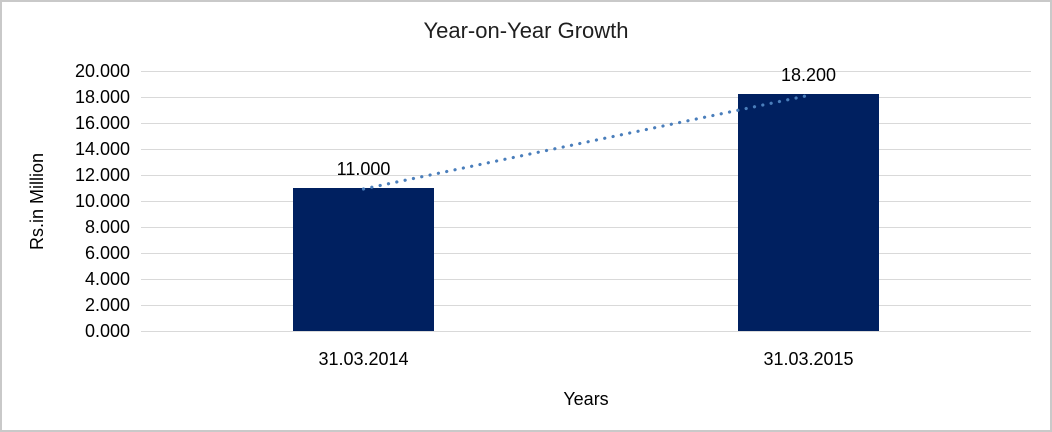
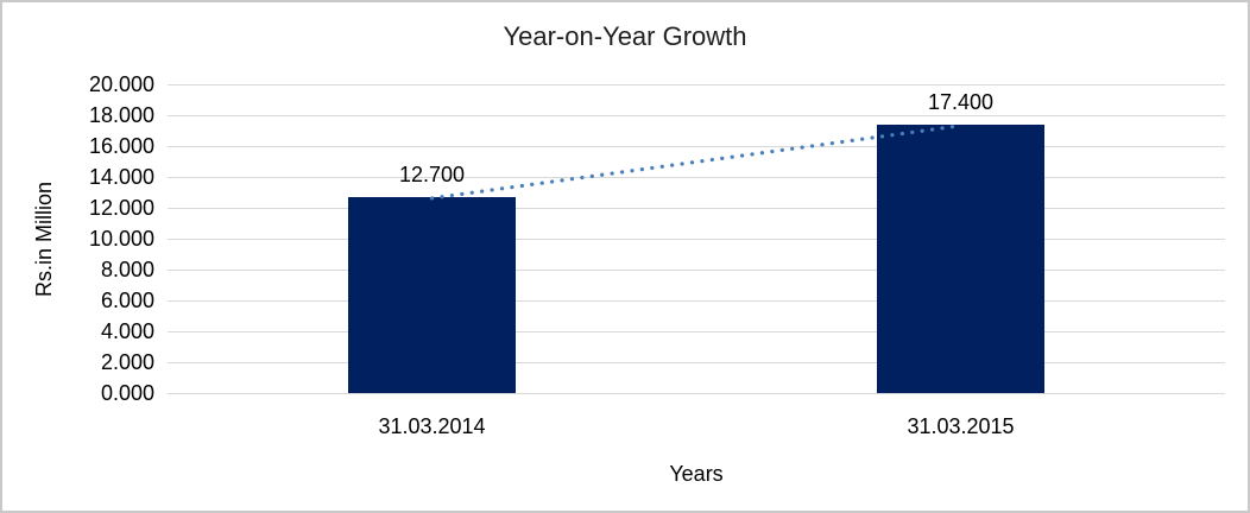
31.03.2014: 11.000 -> 12.700
31.03.2015: 18.200 -> 17.400
